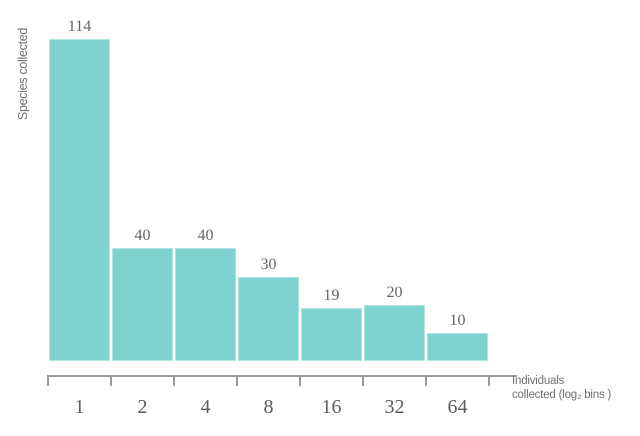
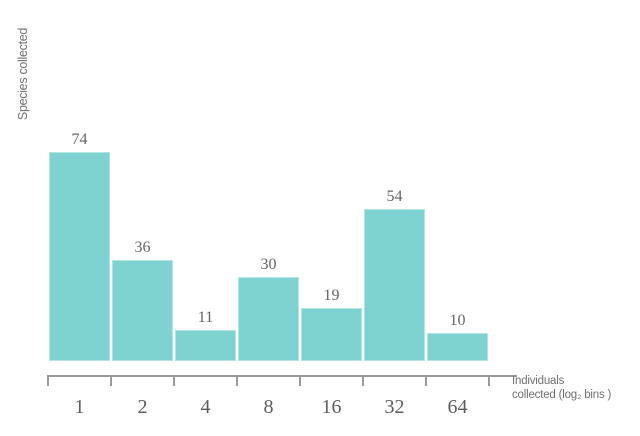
1: 114 -> 74
2: 40 -> 36
4: 40 -> 11
32: 20 -> 54
